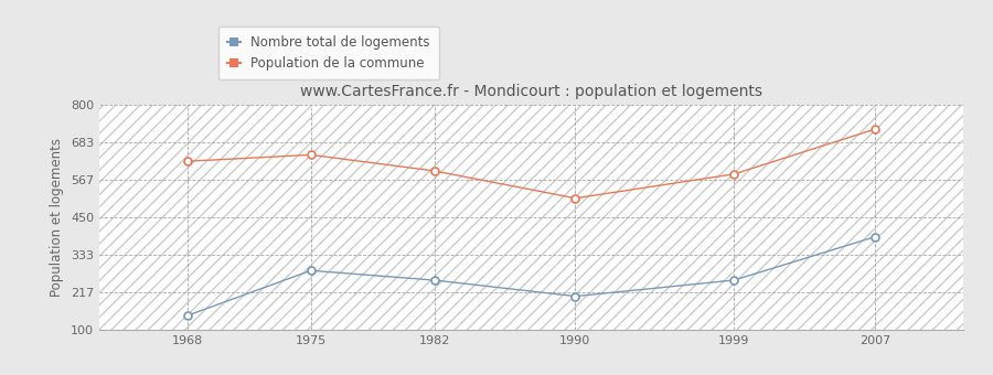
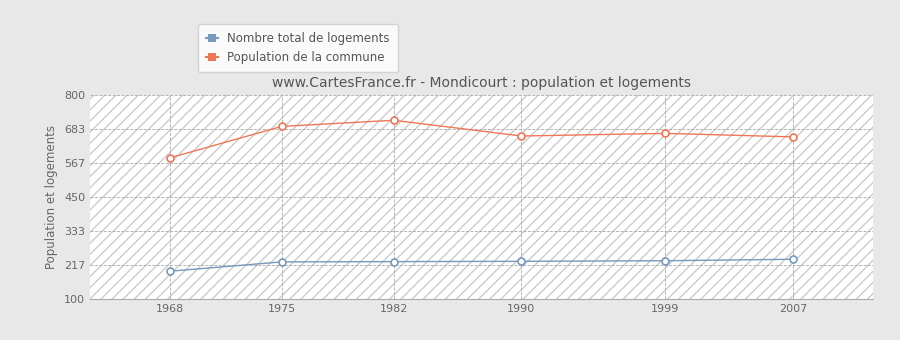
Nombre total de logements/1968: 145 -> 196
Population de la commune/1968: 625 -> 585
Nombre total de logements/1975: 285 -> 228
Population de la commune/1975: 645 -> 693
Nombre total de logements/1982: 255 -> 229
Population de la commune/1982: 595 -> 714
Nombre total de logements/1990: 205 -> 230
Population de la commune/1990: 510 -> 660
Nombre total de logements/1999: 255 -> 232
Population de la commune/1999: 585 -> 669
Nombre total de logements/2007: 390 -> 237
Population de la commune/2007: 725 -> 657
